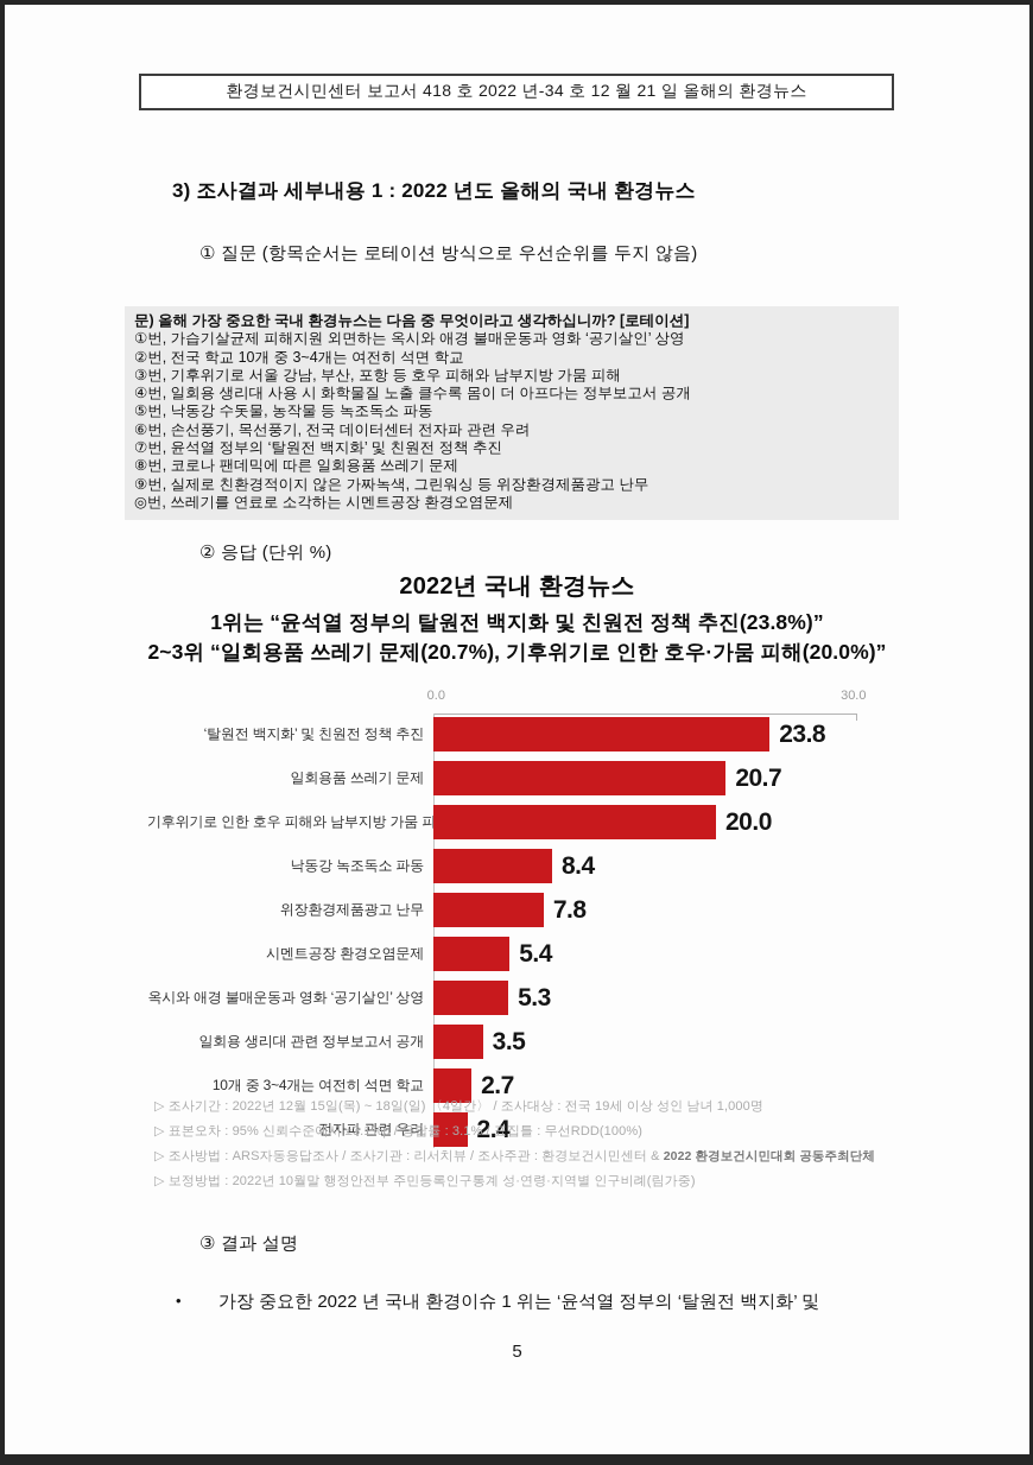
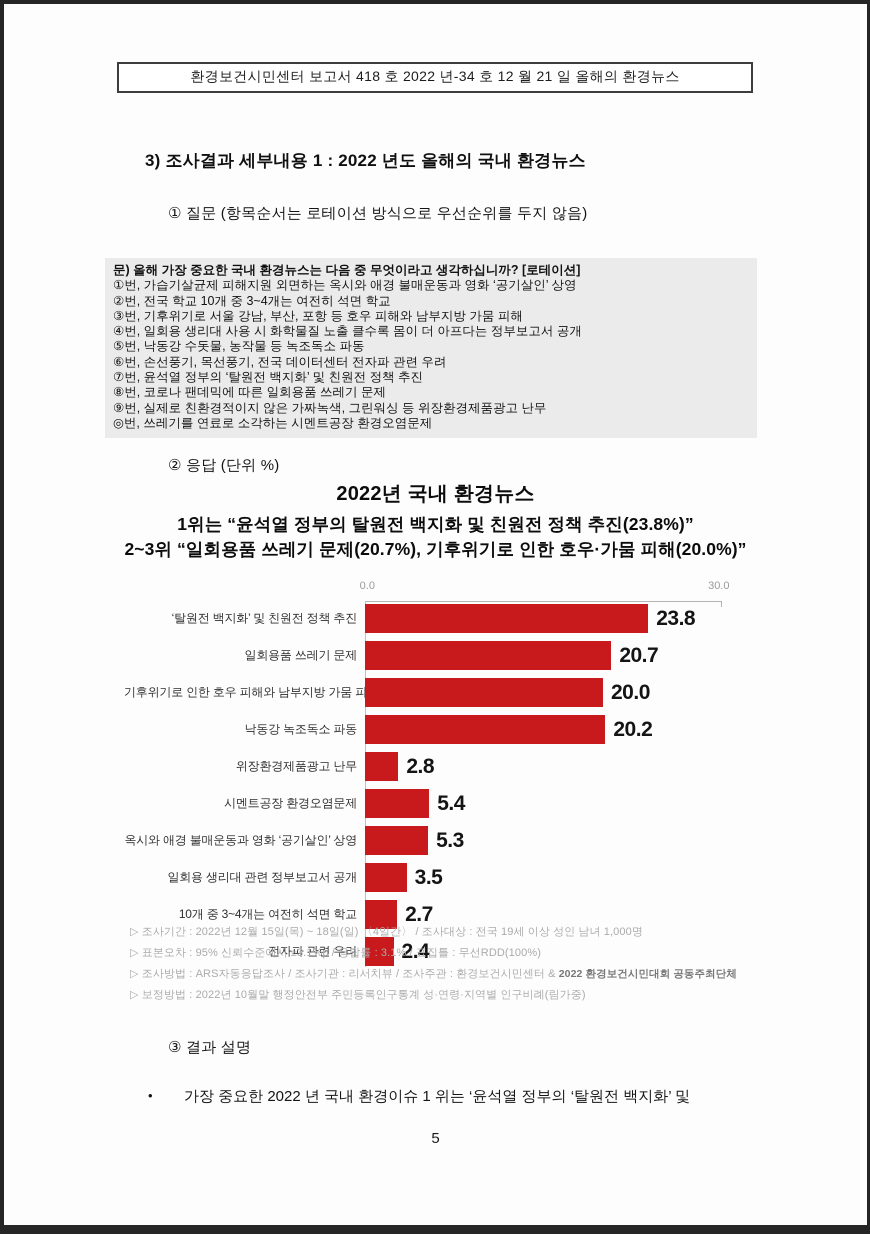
낙동강 녹조독소 파동: 8.4 -> 20.2
위장환경제품광고 난무: 7.8 -> 2.8
